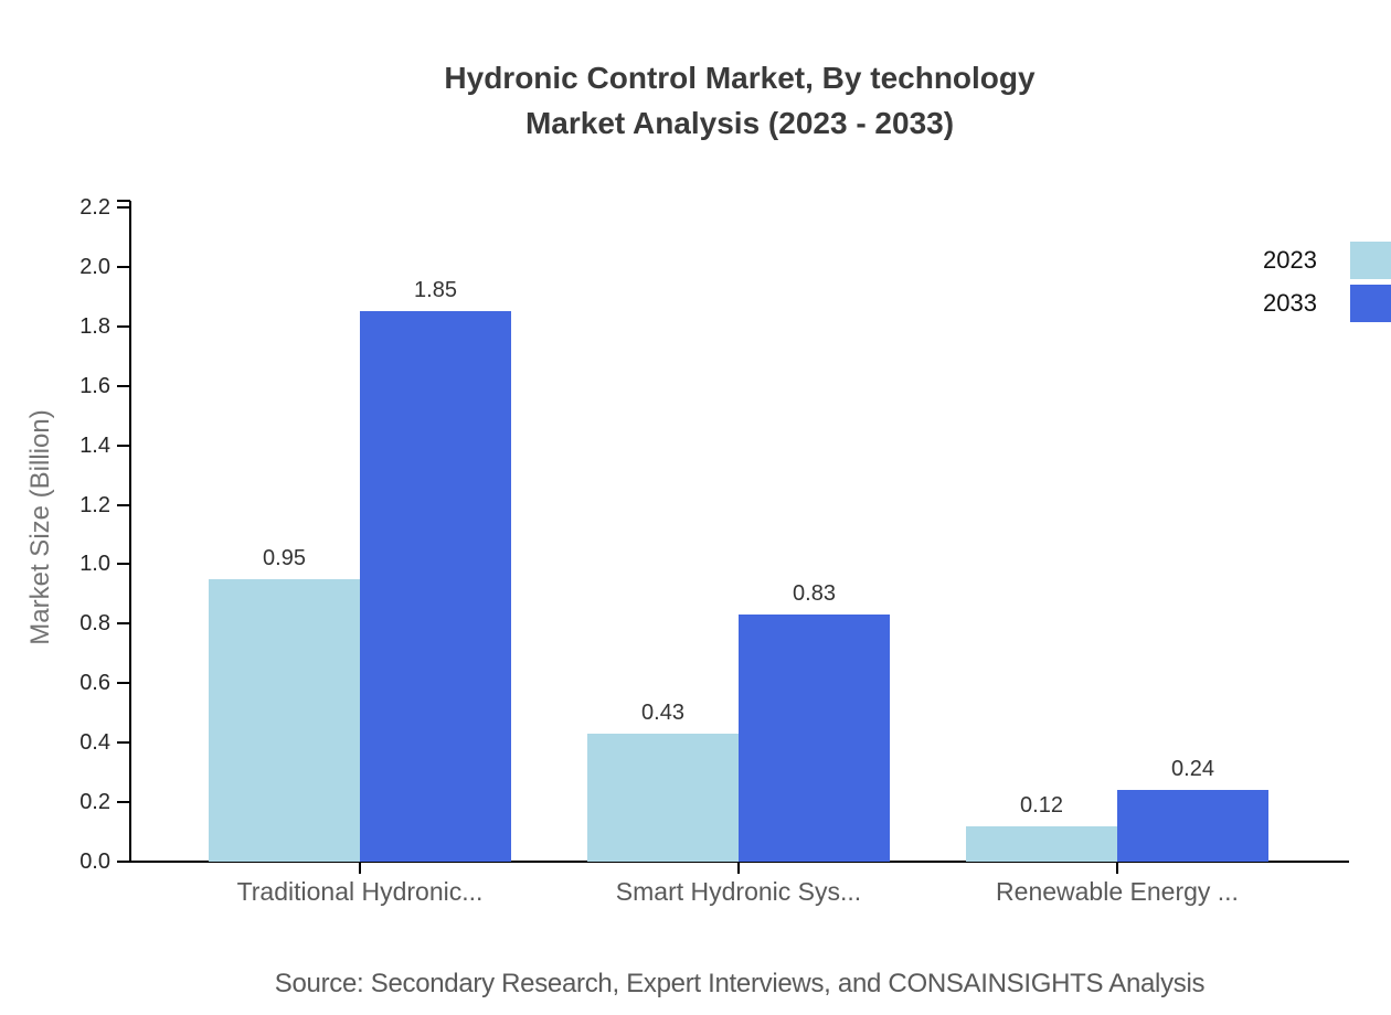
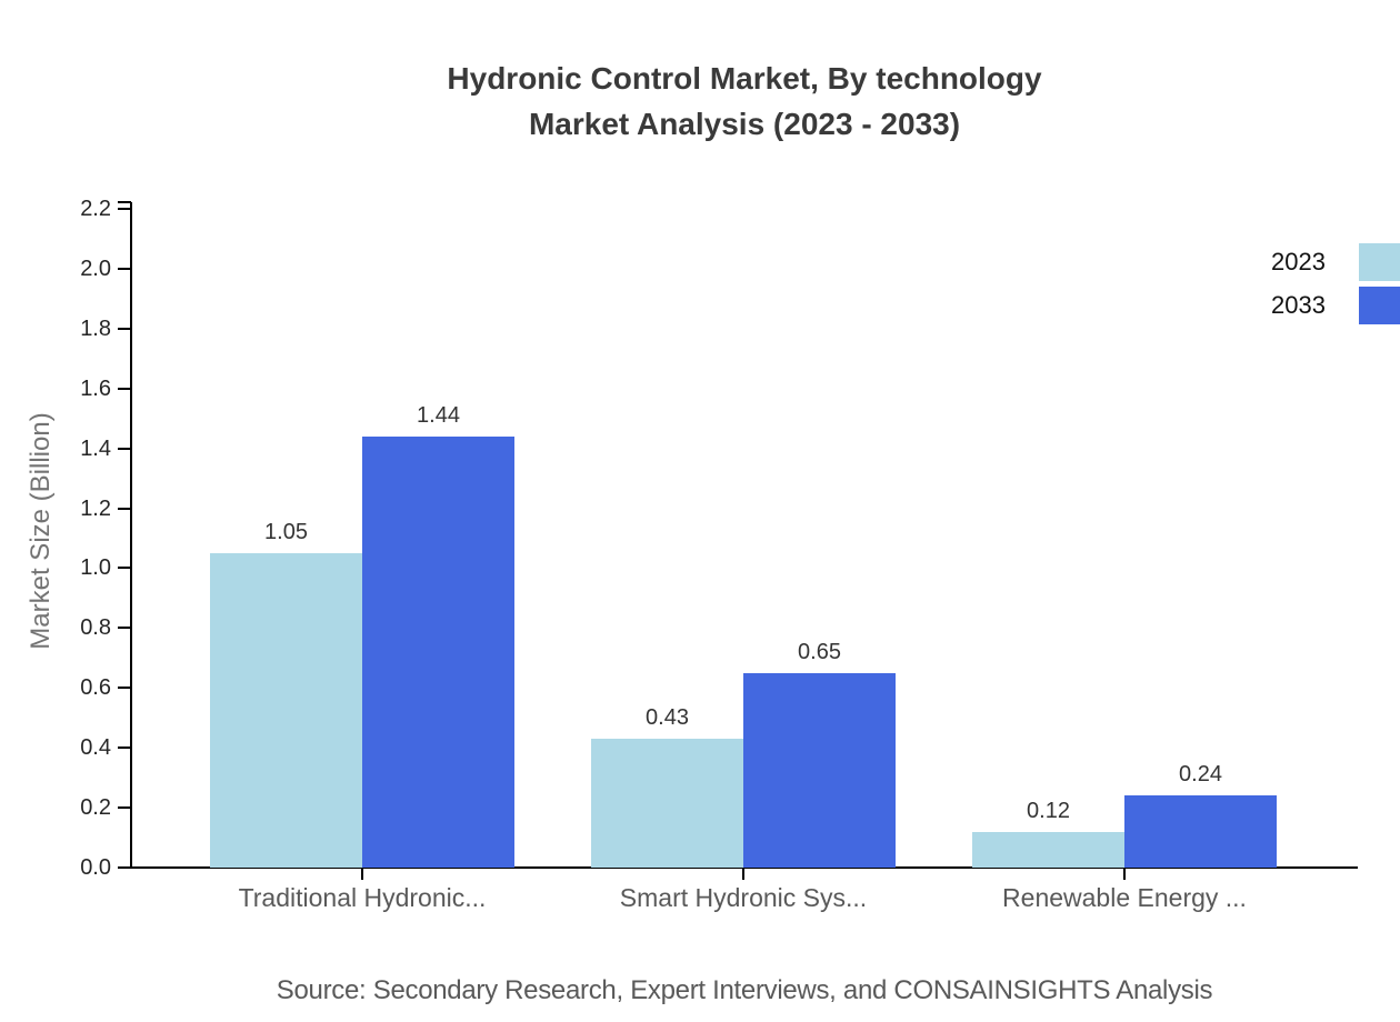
2023/Traditional Hydronic...: 0.95 -> 1.05
2033/Traditional Hydronic...: 1.85 -> 1.44
2033/Smart Hydronic Sys...: 0.83 -> 0.65
